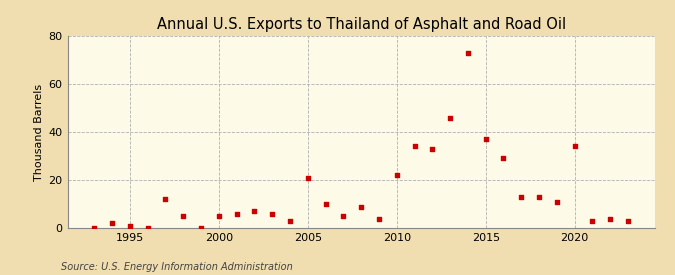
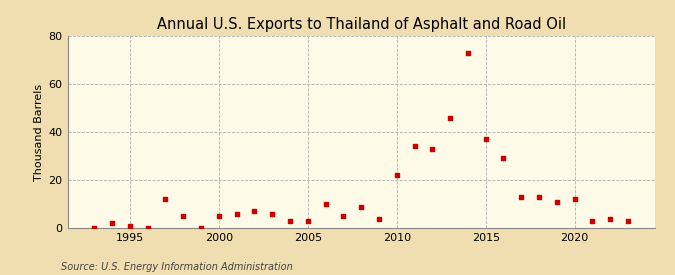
2005: 21 -> 3
2020: 34 -> 12
